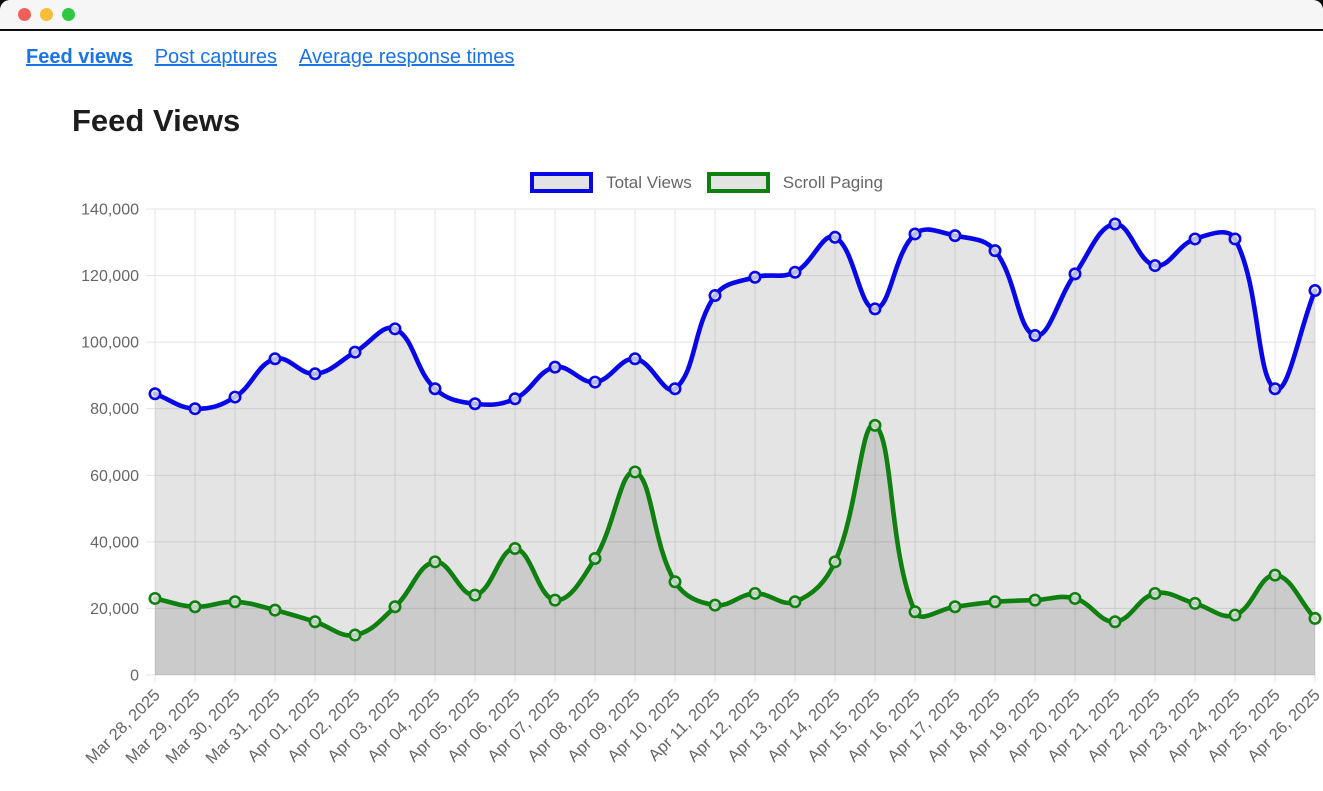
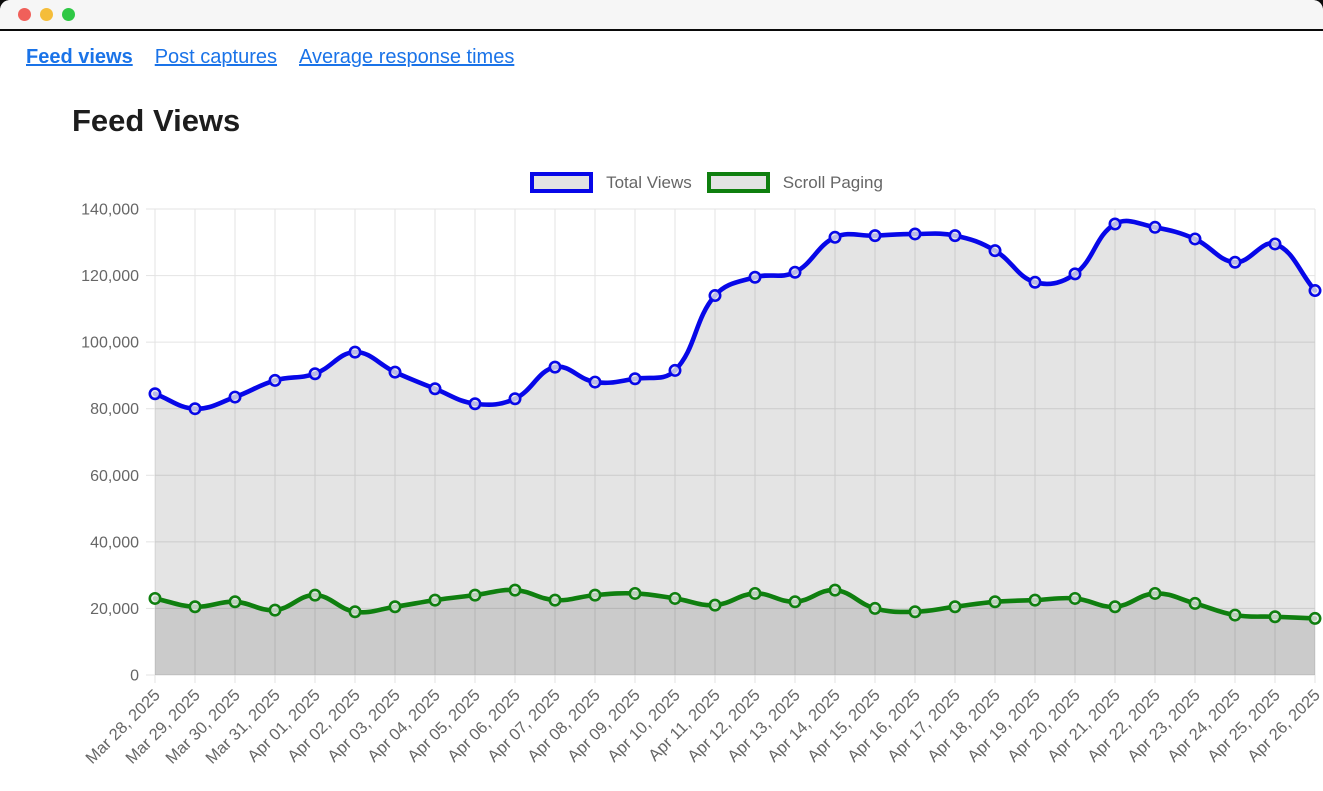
Total Views/Mar 31, 2025: 95000 -> 88000
Scroll Paging/Apr 01, 2025: 16000 -> 24000
Scroll Paging/Apr 02, 2025: 12000 -> 19000
Total Views/Apr 03, 2025: 104000 -> 91000
Scroll Paging/Apr 04, 2025: 34000 -> 22000
Scroll Paging/Apr 06, 2025: 38000 -> 26000
Scroll Paging/Apr 08, 2025: 35000 -> 24000
Total Views/Apr 09, 2025: 95000 -> 89000
Scroll Paging/Apr 09, 2025: 61000 -> 24000
Total Views/Apr 10, 2025: 86000 -> 92000
Scroll Paging/Apr 10, 2025: 28000 -> 23000
Scroll Paging/Apr 14, 2025: 34000 -> 26000
Total Views/Apr 15, 2025: 110000 -> 132000
Scroll Paging/Apr 15, 2025: 75000 -> 20000
Total Views/Apr 19, 2025: 102000 -> 118000
Scroll Paging/Apr 21, 2025: 16000 -> 20000
Total Views/Apr 22, 2025: 123000 -> 134000
Total Views/Apr 24, 2025: 131000 -> 124000
Total Views/Apr 25, 2025: 86000 -> 130000
Scroll Paging/Apr 25, 2025: 30000 -> 18000
